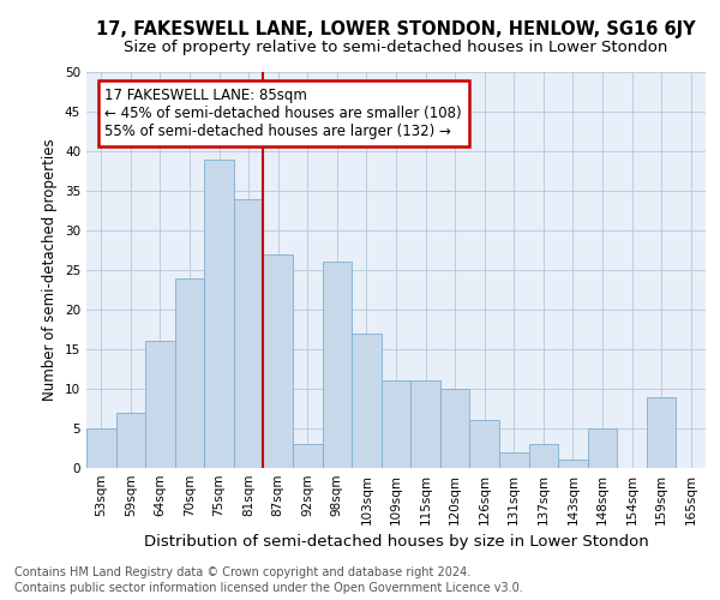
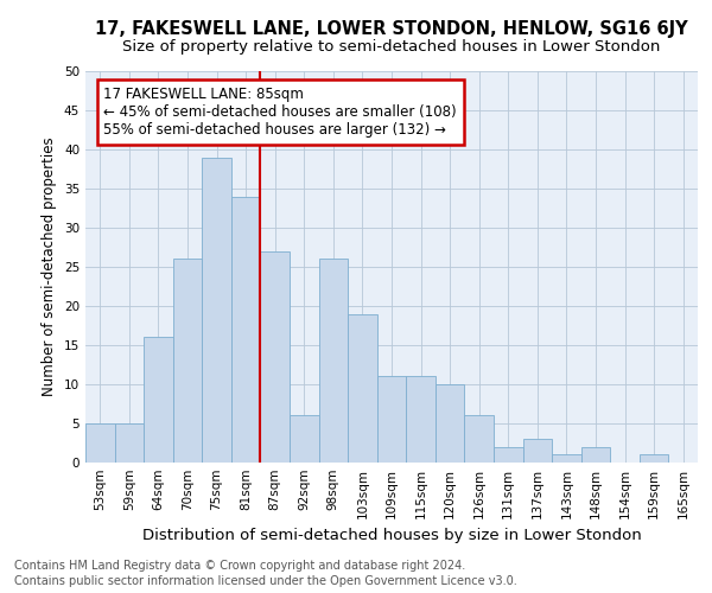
59sqm: 7 -> 5
70sqm: 24 -> 26
92sqm: 3 -> 6
103sqm: 17 -> 19
148sqm: 5 -> 2
159sqm: 9 -> 1
